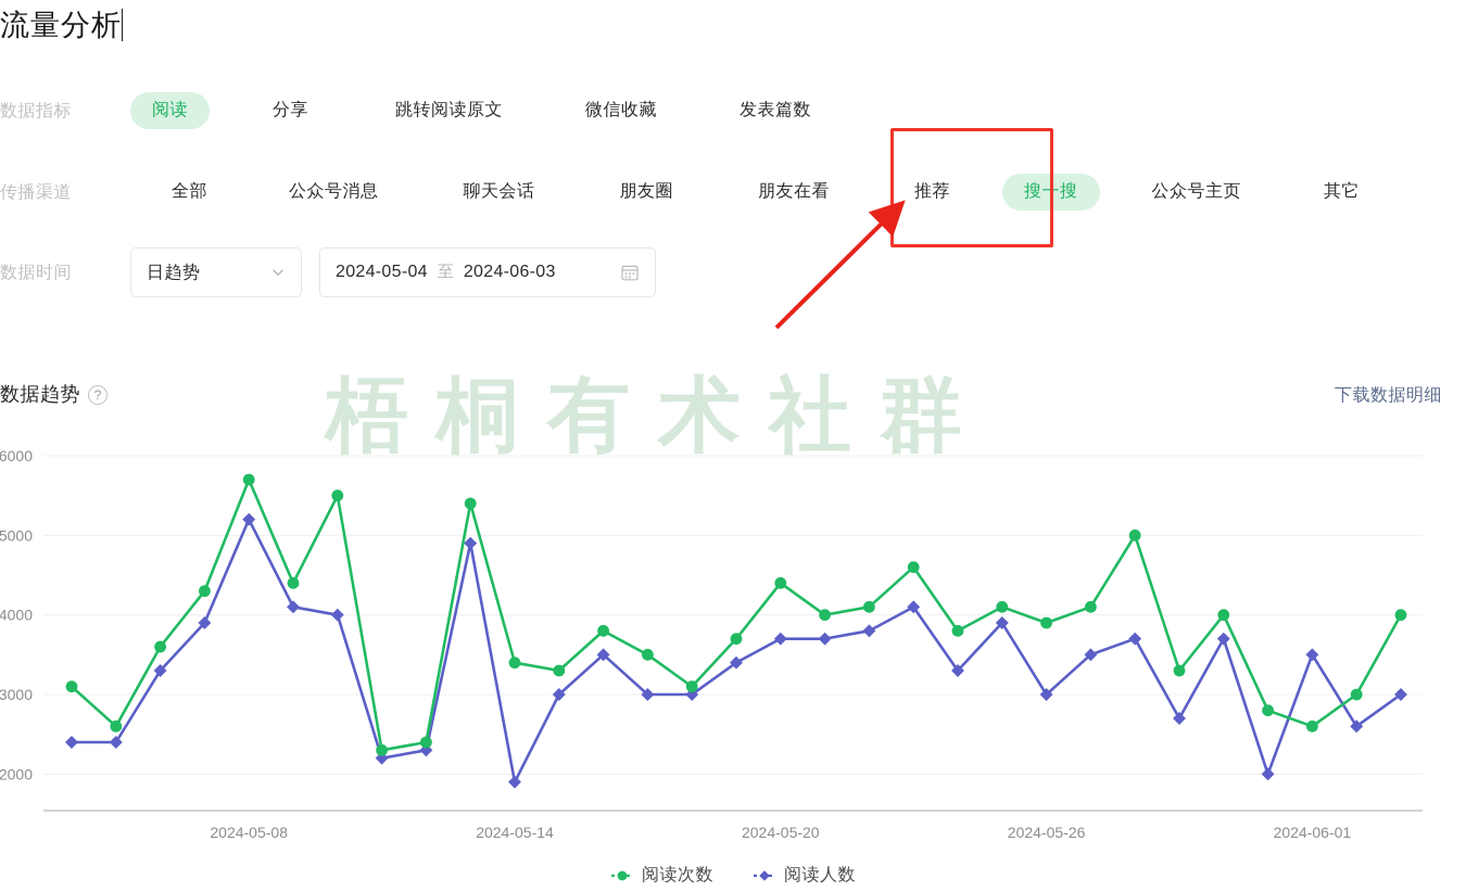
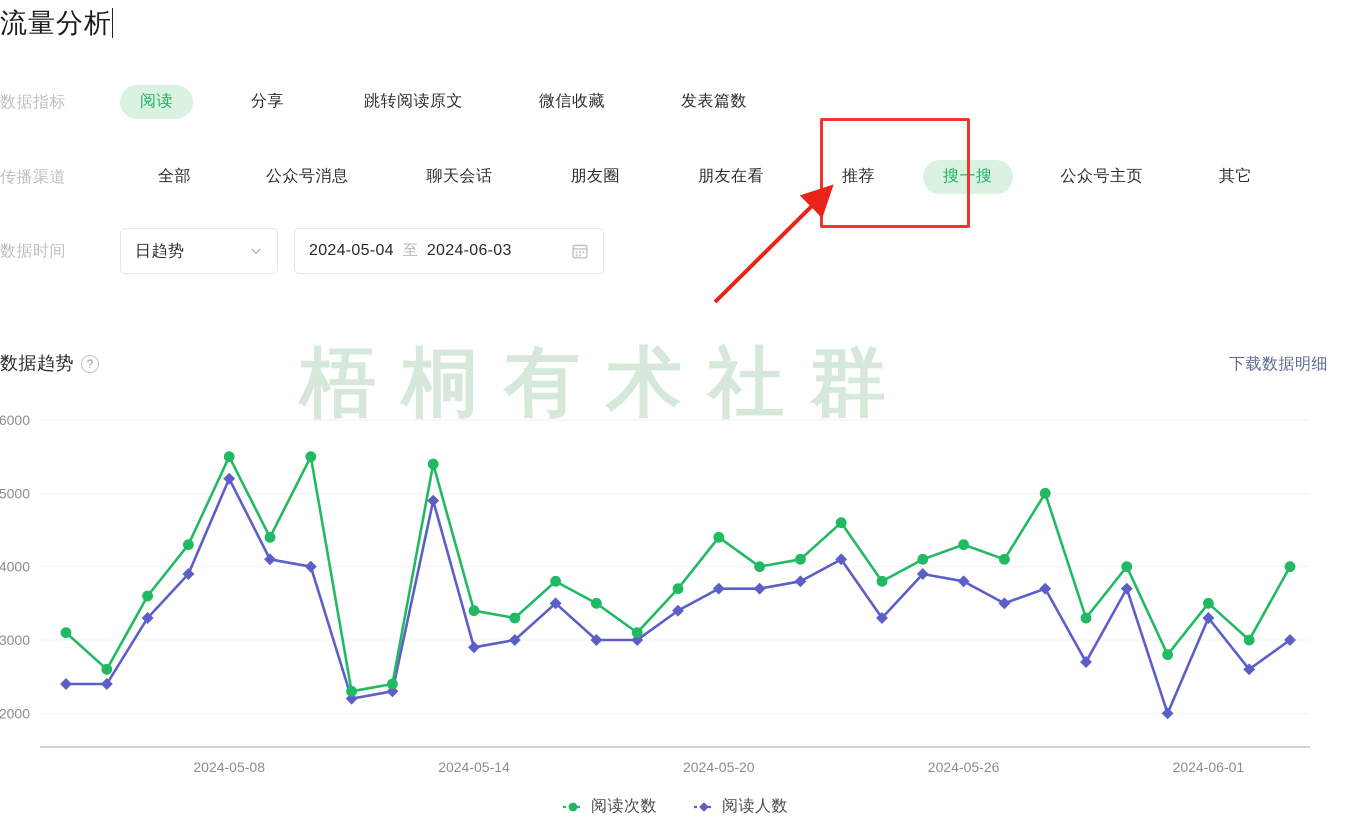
阅读次数/2024-05-08: 5700 -> 5500
阅读人数/2024-05-14: 1900 -> 2900
阅读次数/2024-05-26: 3900 -> 4300
阅读人数/2024-05-26: 3000 -> 3800
阅读次数/2024-06-01: 2600 -> 3500
阅读人数/2024-06-01: 3500 -> 3300
